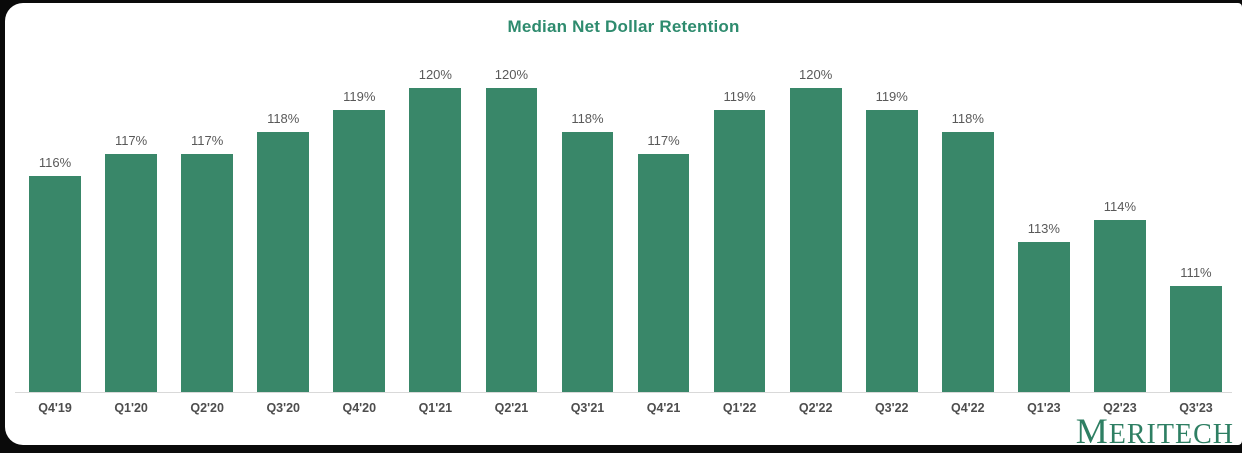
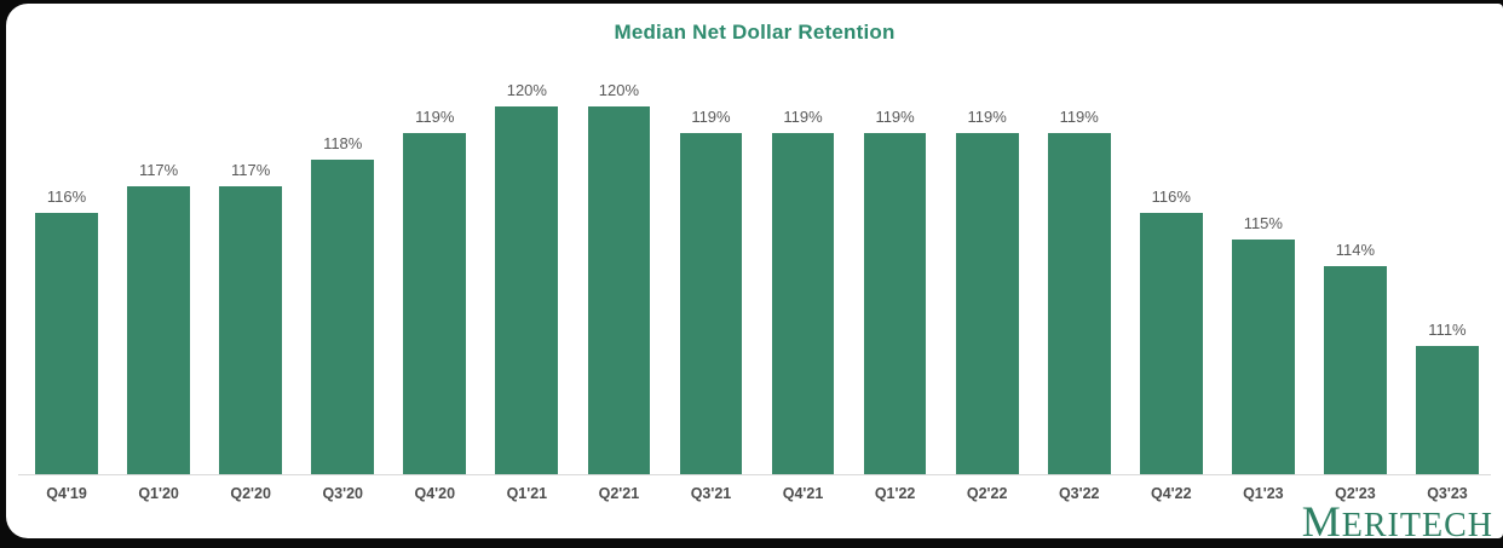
Q3'21: 118% -> 119%
Q4'21: 117% -> 119%
Q2'22: 120% -> 119%
Q4'22: 118% -> 116%
Q1'23: 113% -> 115%
